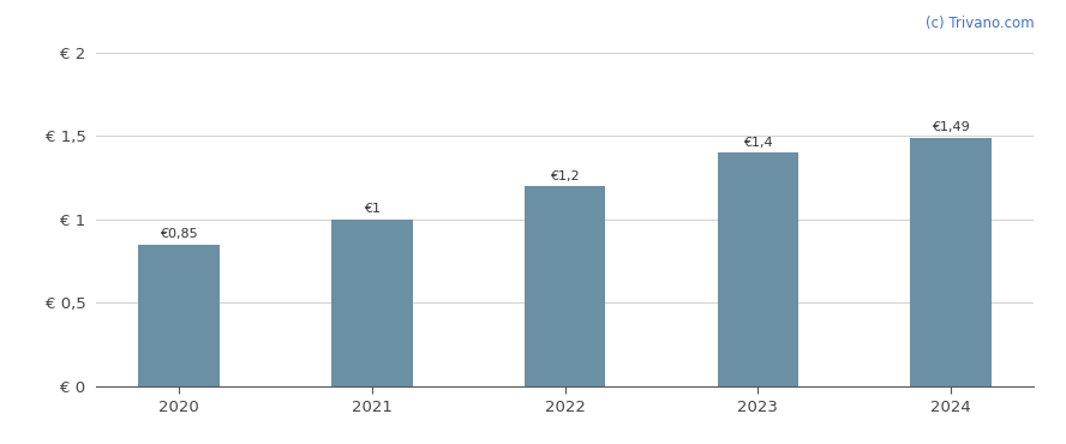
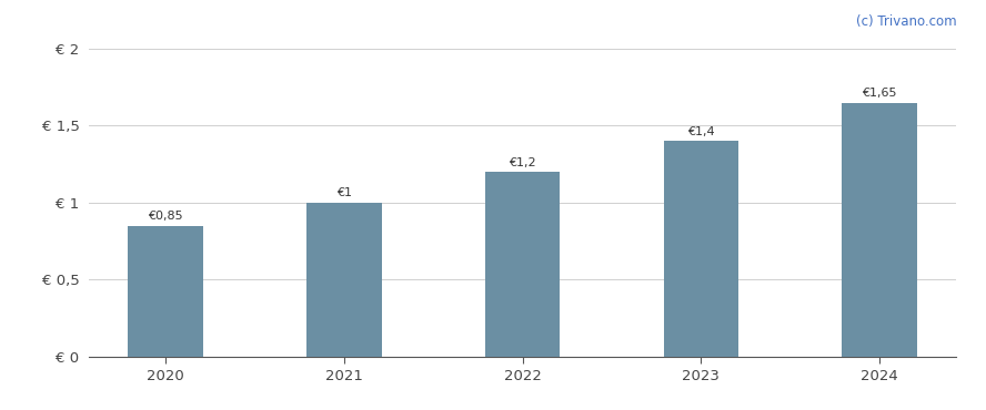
2024: €1,49 -> €1,65
